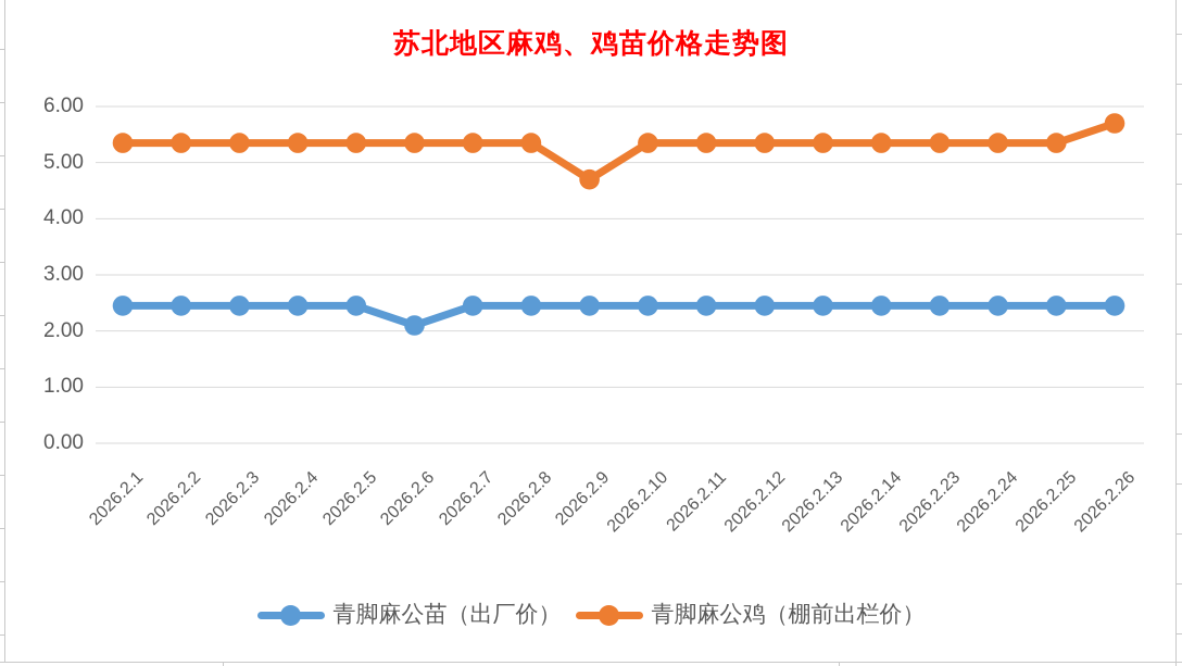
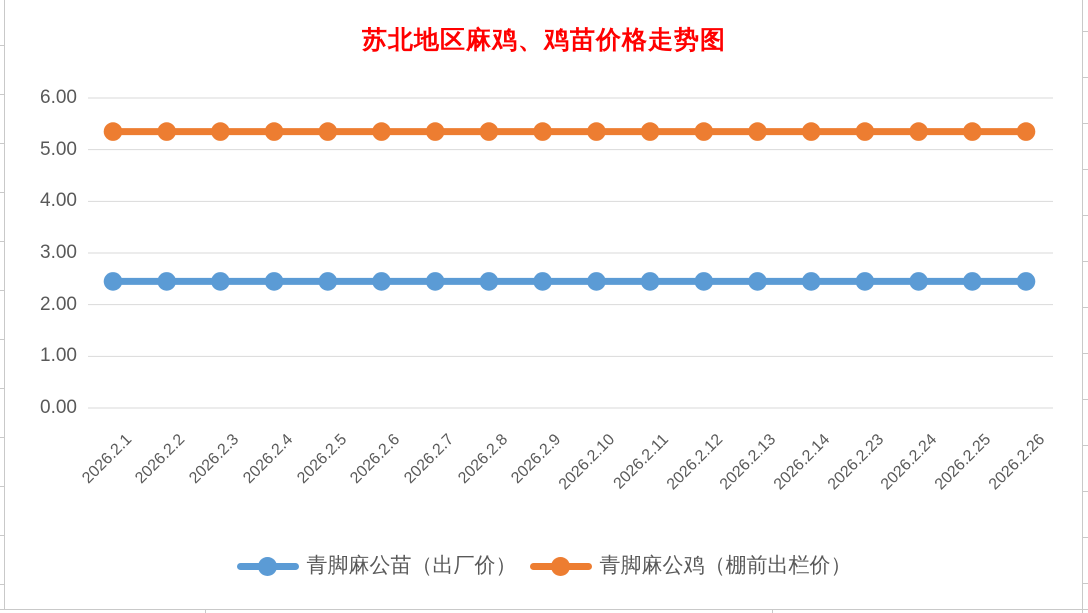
青脚麻公苗（出厂价）/2026.2.6: 2.1 -> 2.5
青脚麻公鸡（棚前出栏价）/2026.2.9: 4.7 -> 5.3
青脚麻公鸡（棚前出栏价）/2026.2.26: 5.7 -> 5.3
